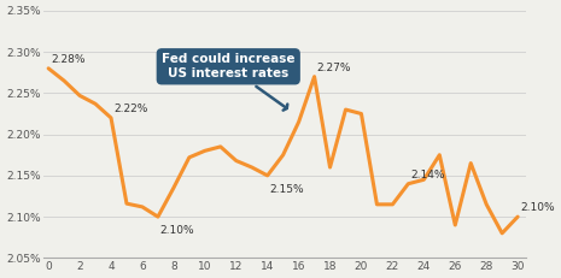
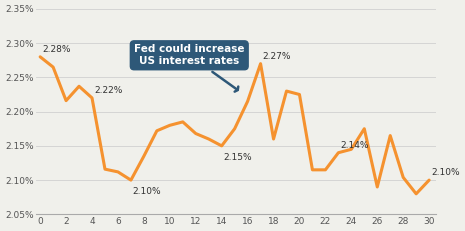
2: 2.247% -> 2.216%
28: 2.115% -> 2.104%
